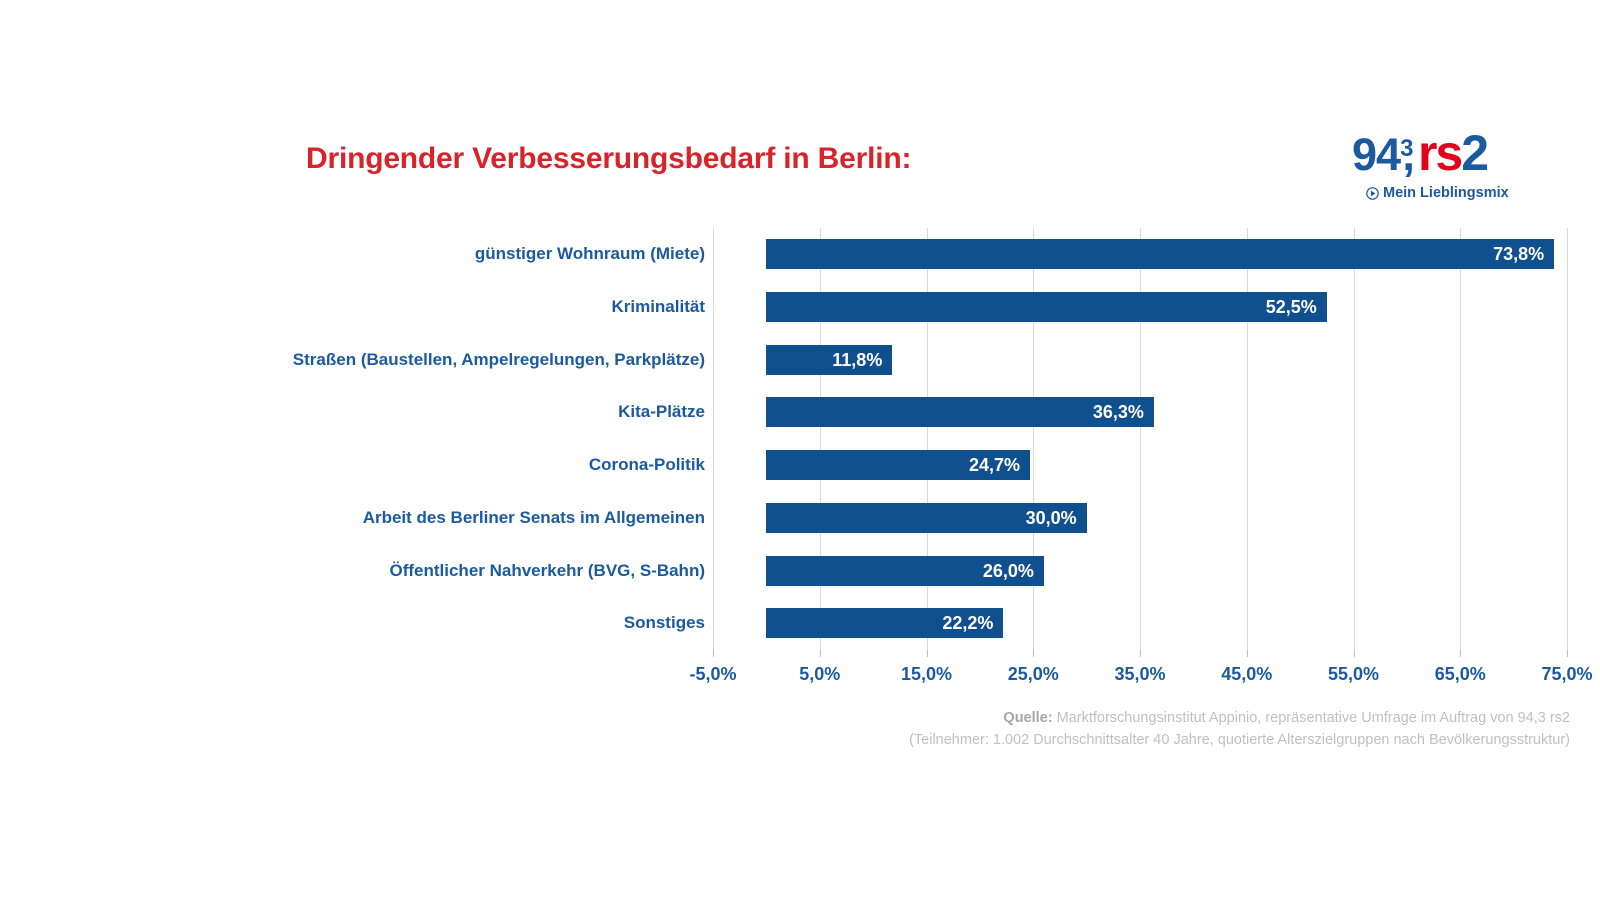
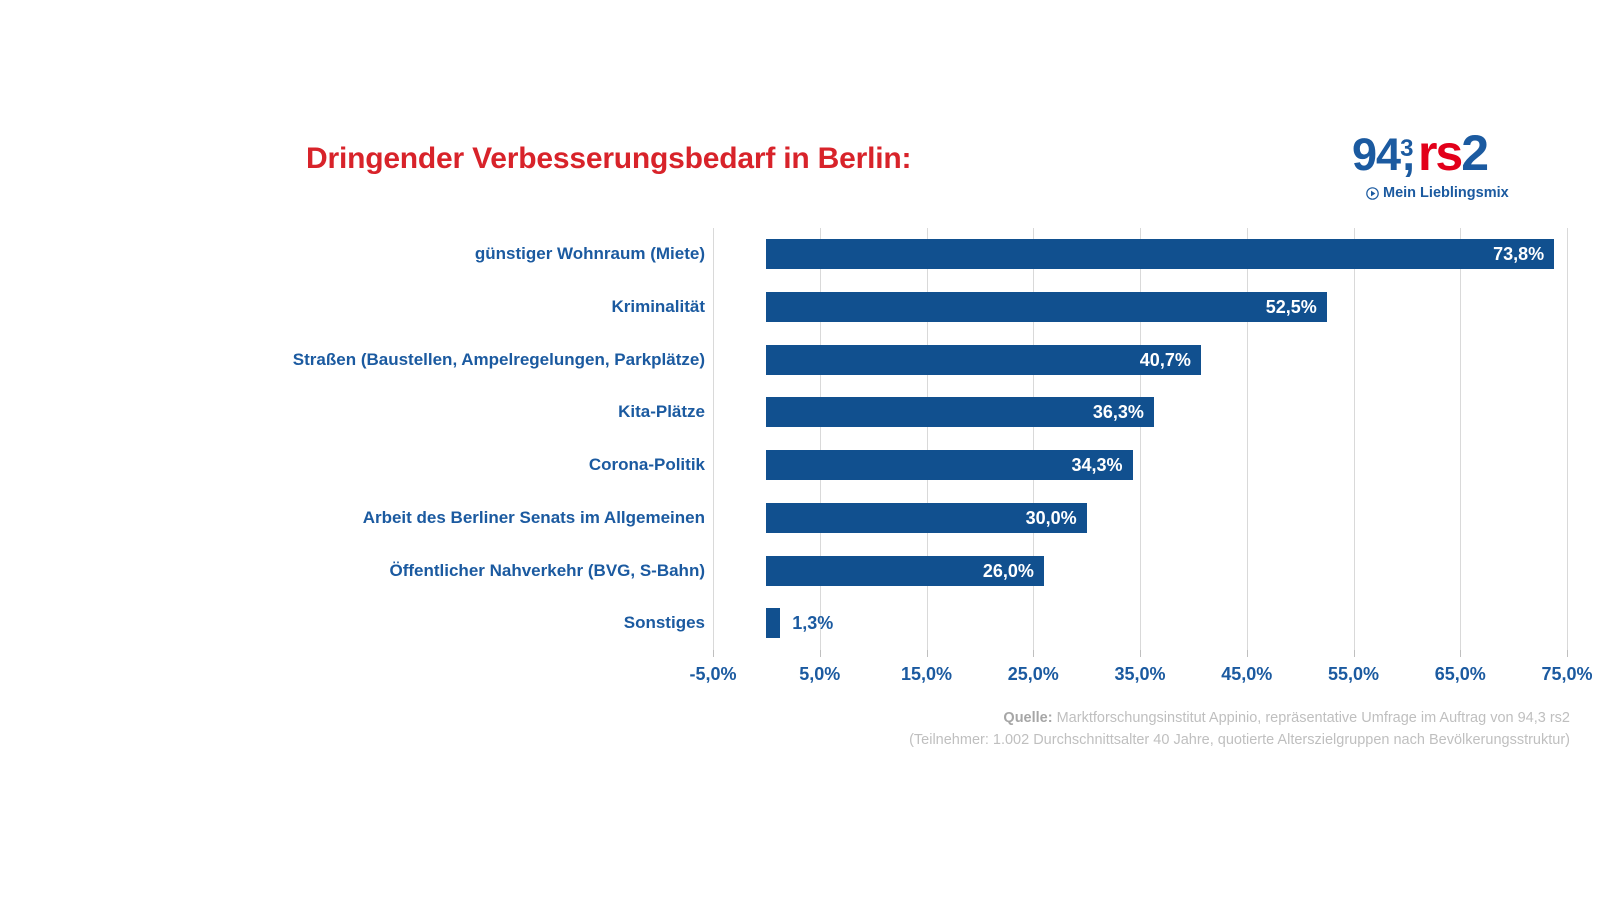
Straßen (Baustellen, Ampelregelungen, Parkplätze): 11,8% -> 40,7%
Corona-Politik: 24,7% -> 34,3%
Sonstiges: 22,2% -> 1,3%
